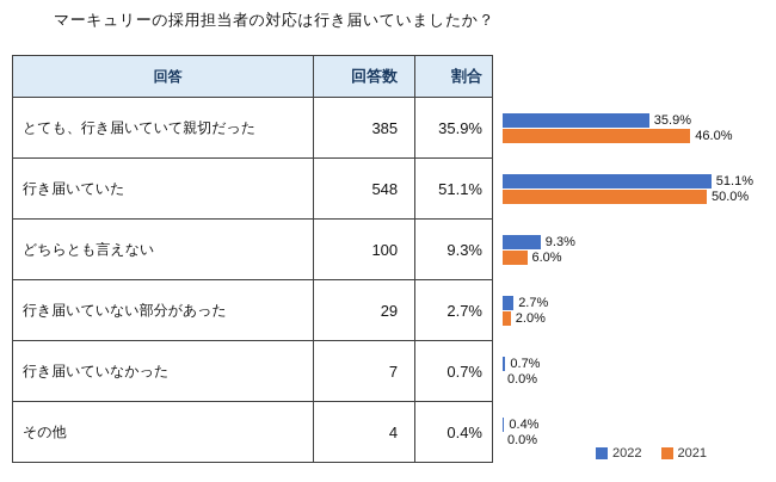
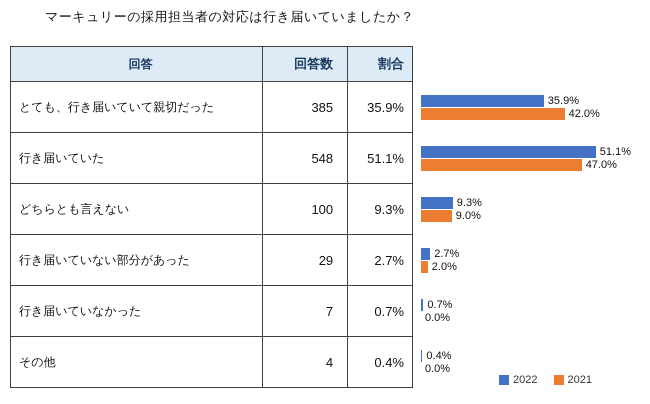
2021/とても、行き届いていて親切だった: 46.0% -> 42.0%
2021/行き届いていた: 50.0% -> 47.0%
2021/どちらとも言えない: 6.0% -> 9.0%
